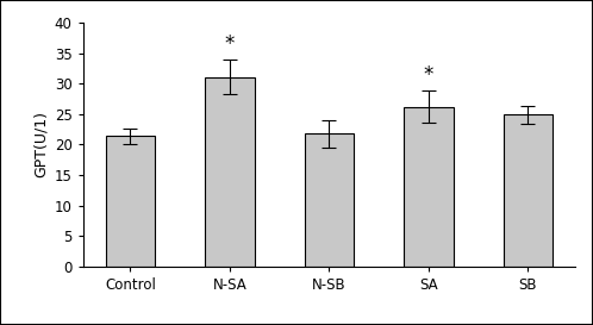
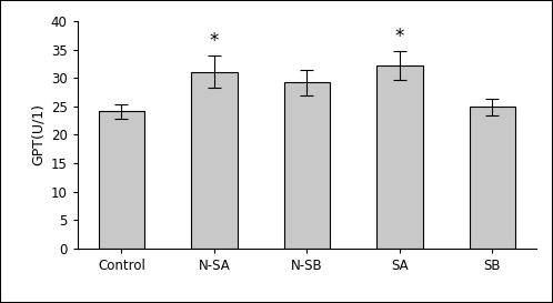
Control: 21.4 -> 24.1
N-SB: 21.8 -> 29.2
SA: 26.2 -> 32.2
